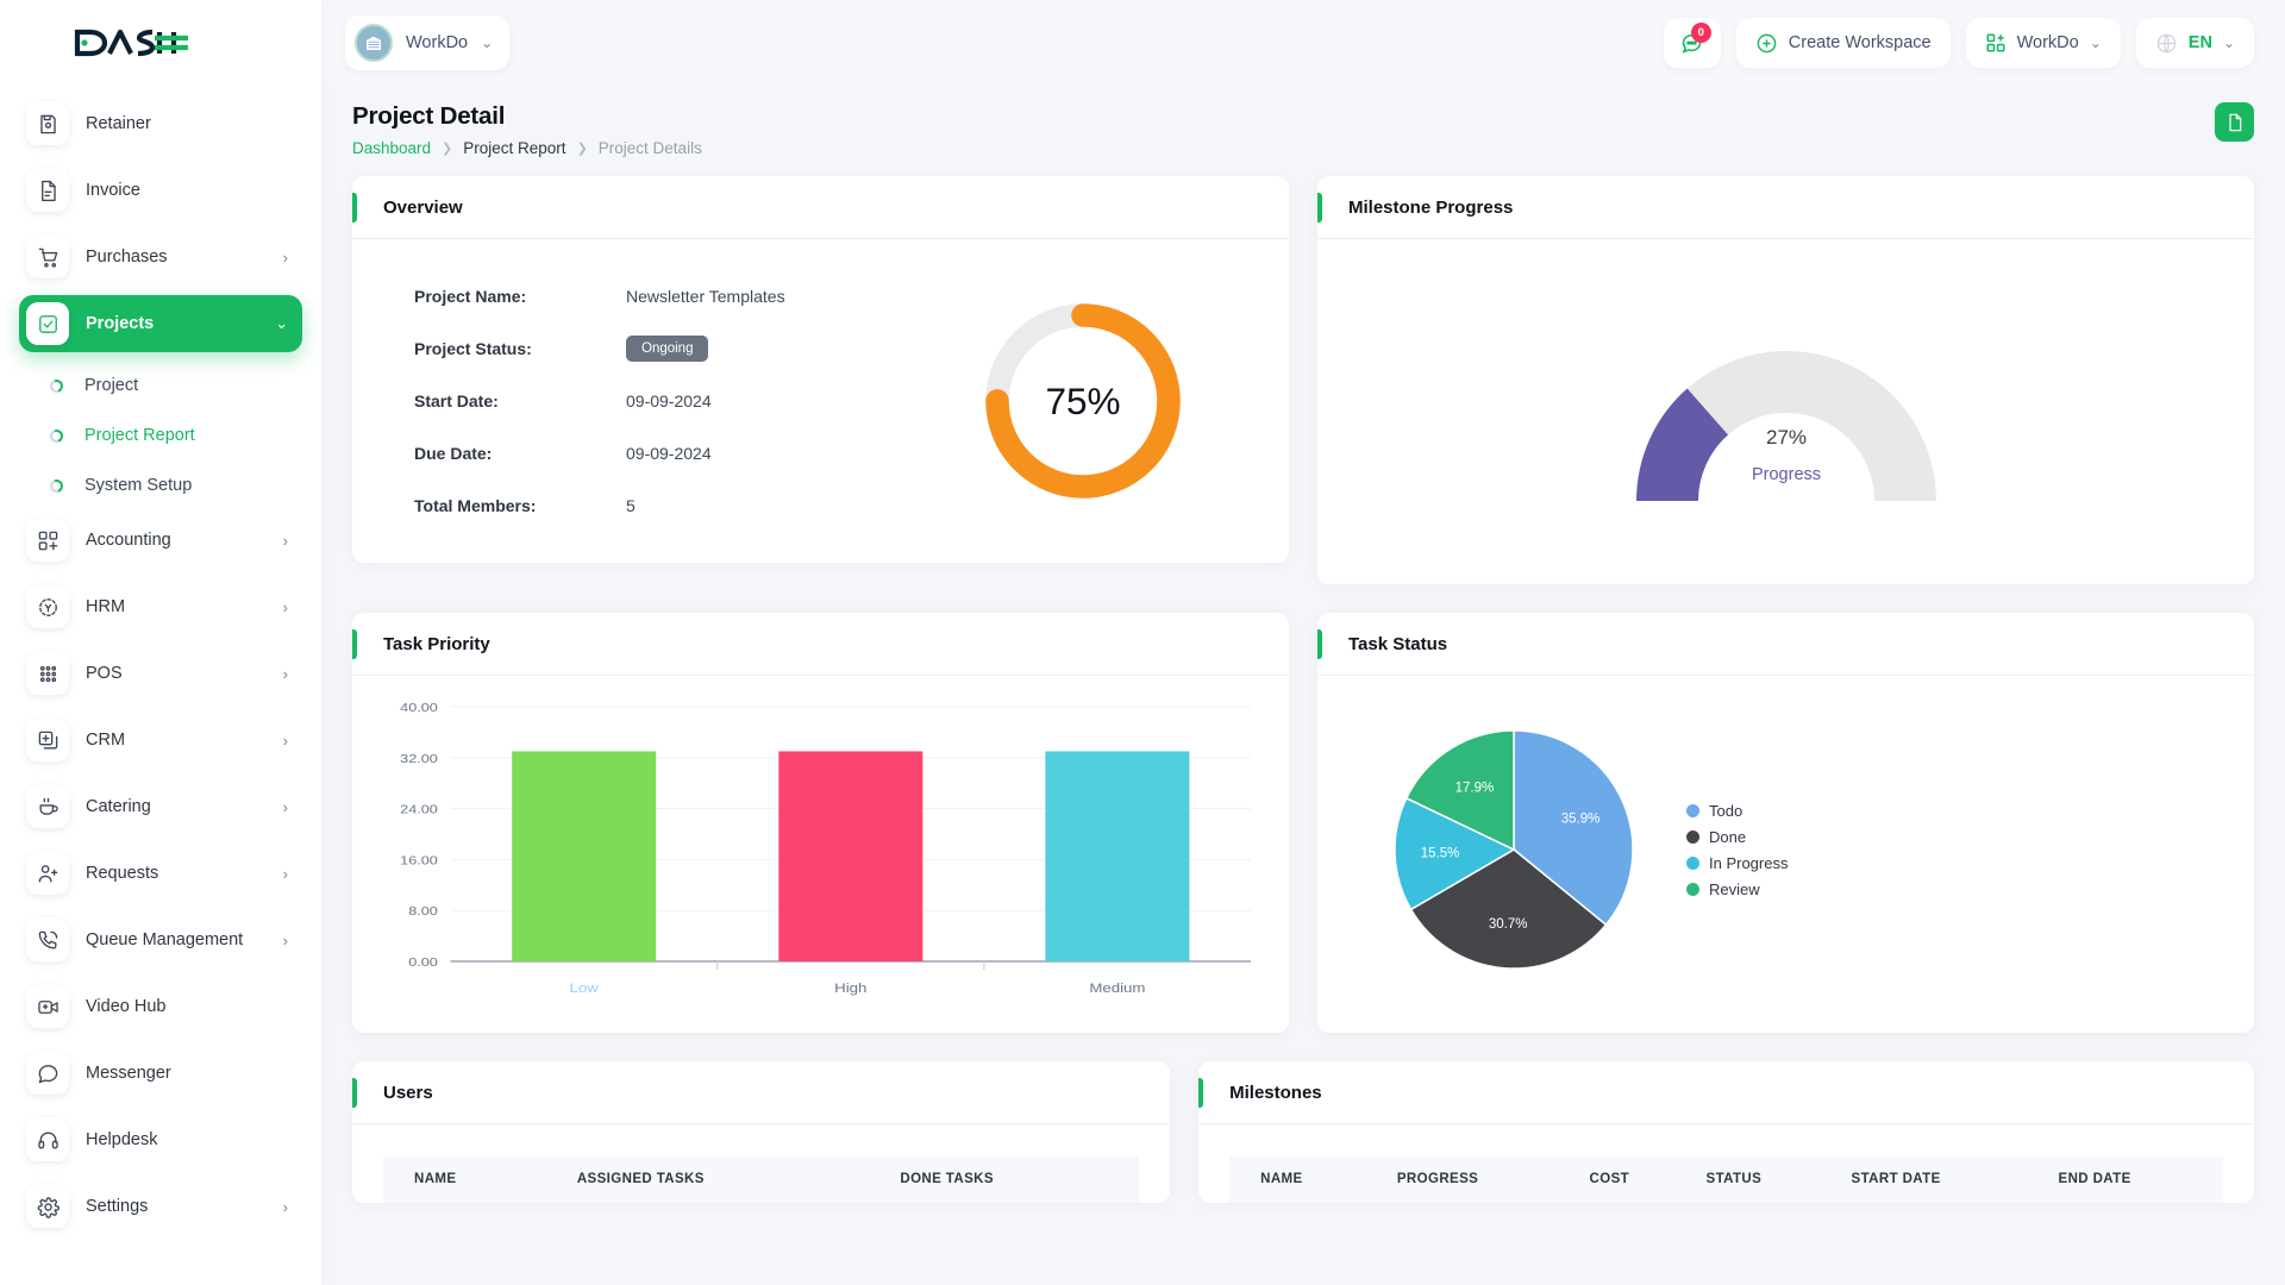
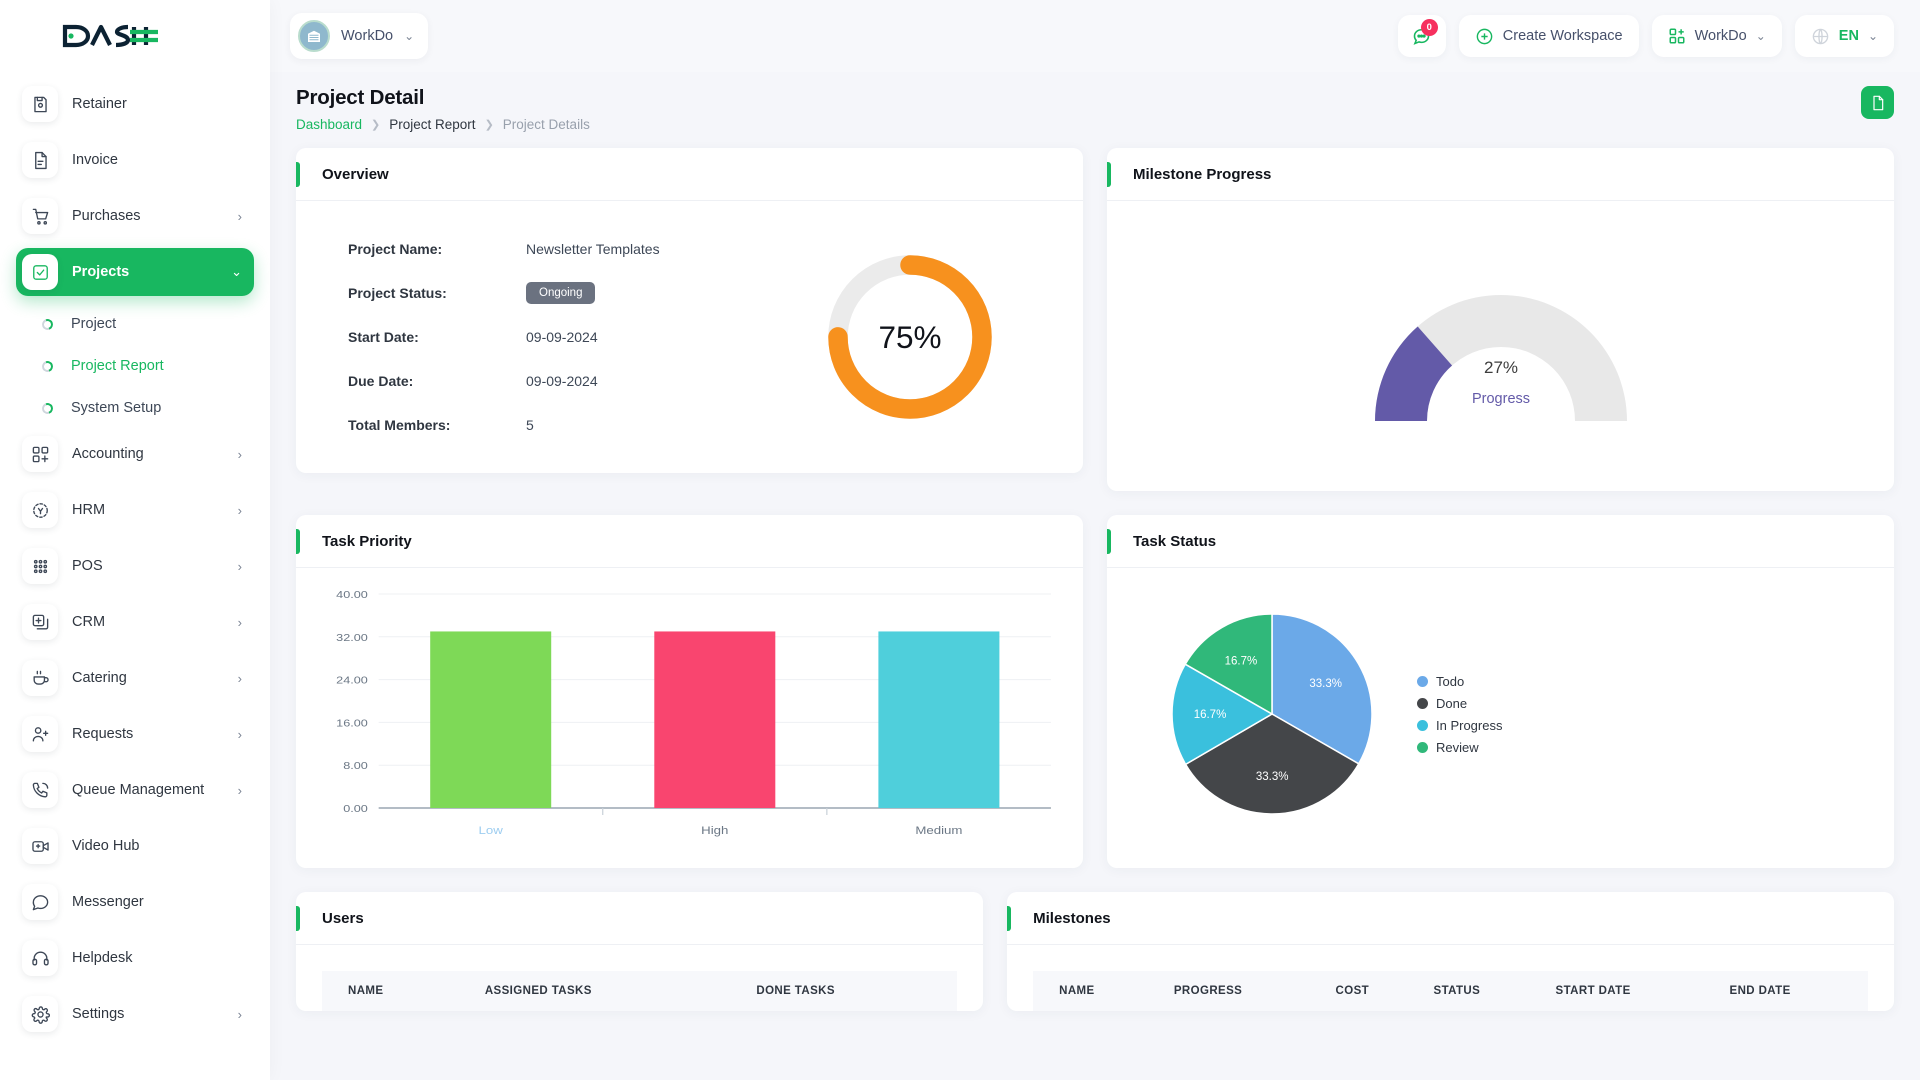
Task Status/Todo: 35.9% -> 33.3%
Task Status/Done: 30.7% -> 33.3%
Task Status/In Progress: 15.5% -> 16.7%
Task Status/Review: 17.9% -> 16.7%
